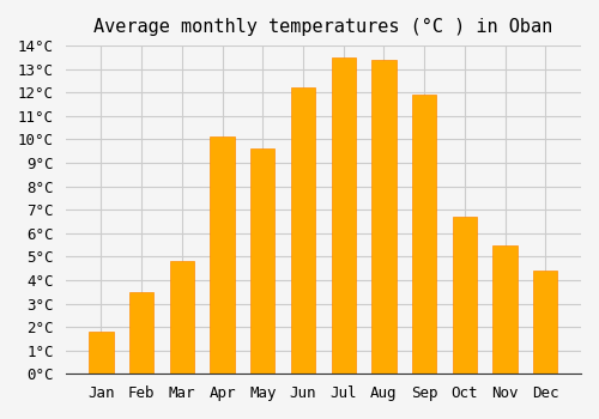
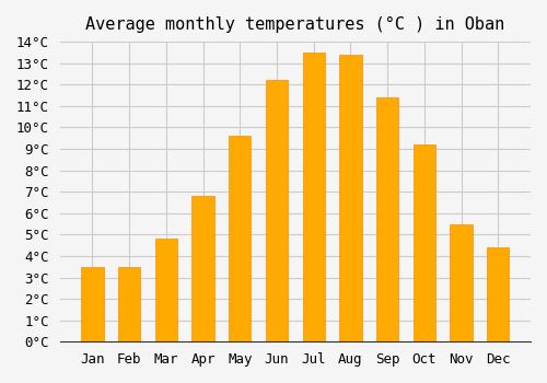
Jan: 1.8°C -> 3.5°C
Apr: 10.1°C -> 6.8°C
Sep: 11.9°C -> 11.4°C
Oct: 6.7°C -> 9.2°C
